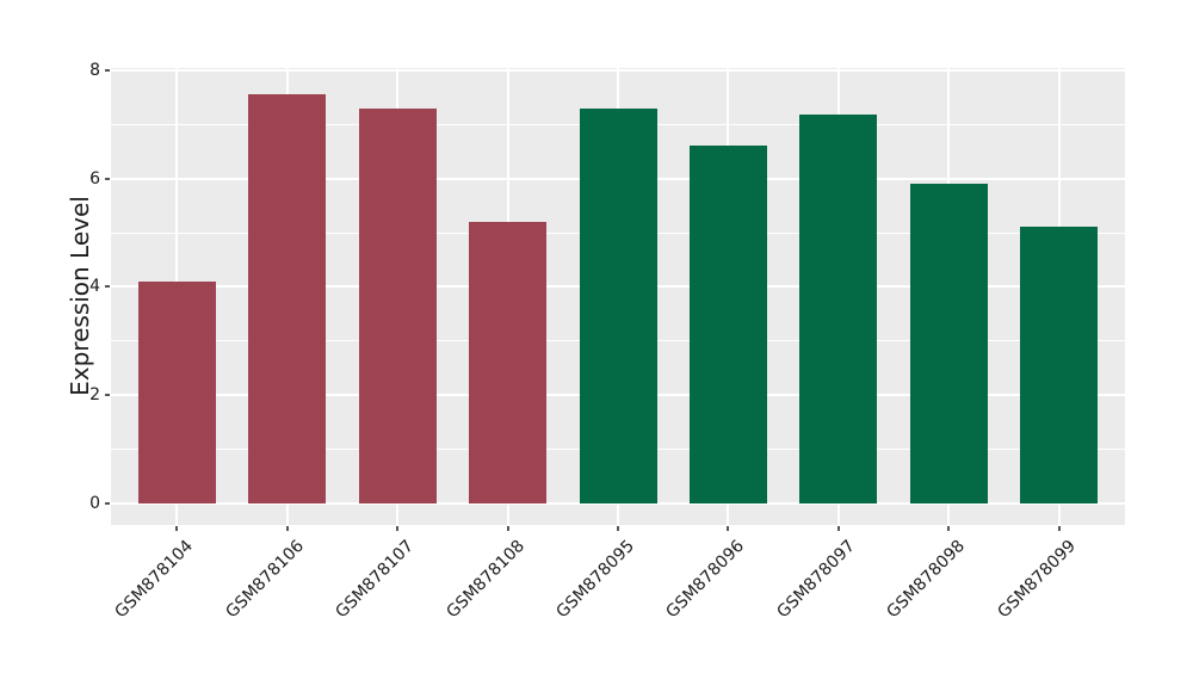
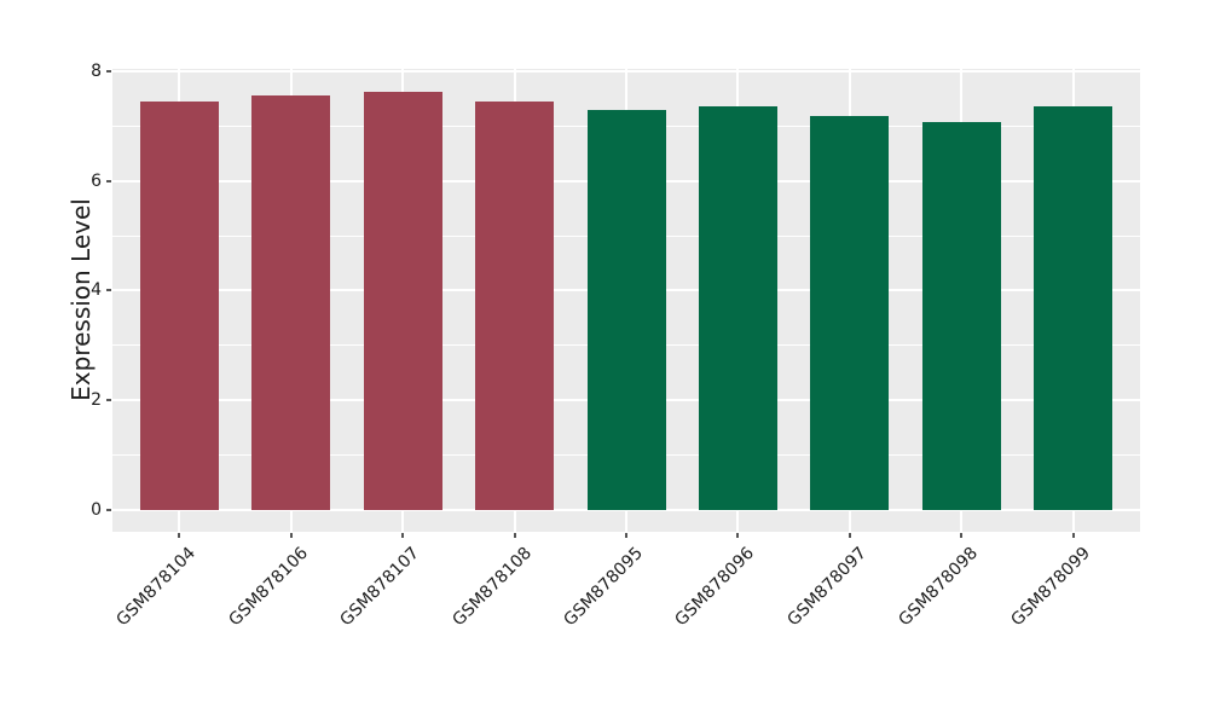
GSM878104: 4.1 -> 7.5
GSM878107: 7.3 -> 7.6
GSM878108: 5.2 -> 7.5
GSM878096: 6.6 -> 7.3
GSM878098: 5.9 -> 7.1
GSM878099: 5.1 -> 7.3
